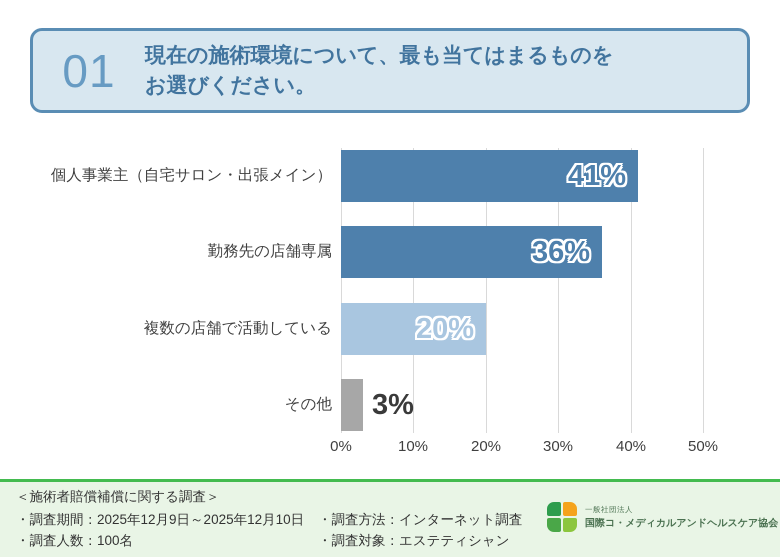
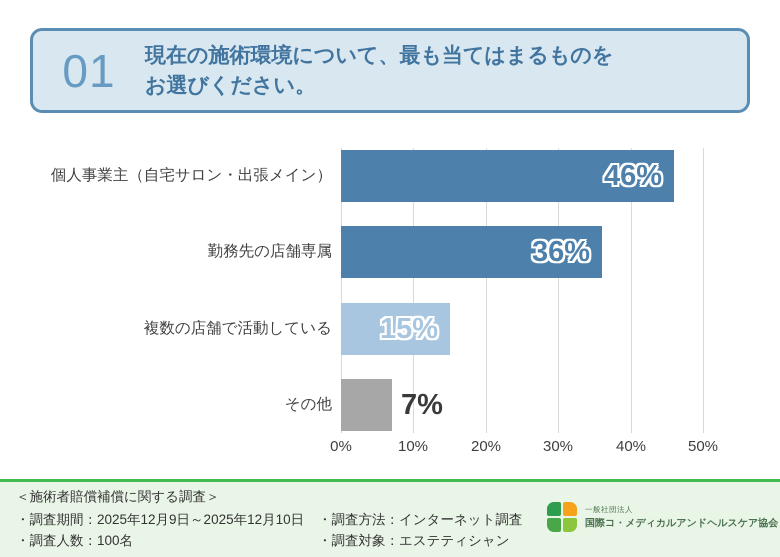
個人事業主（自宅サロン・出張メイン）: 41% -> 46%
複数の店舗で活動している: 20% -> 15%
その他: 3% -> 7%
